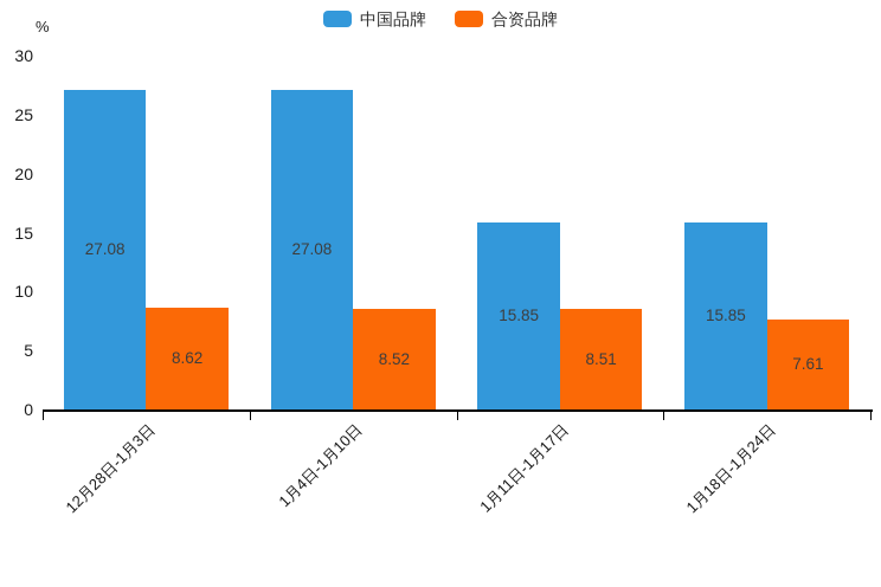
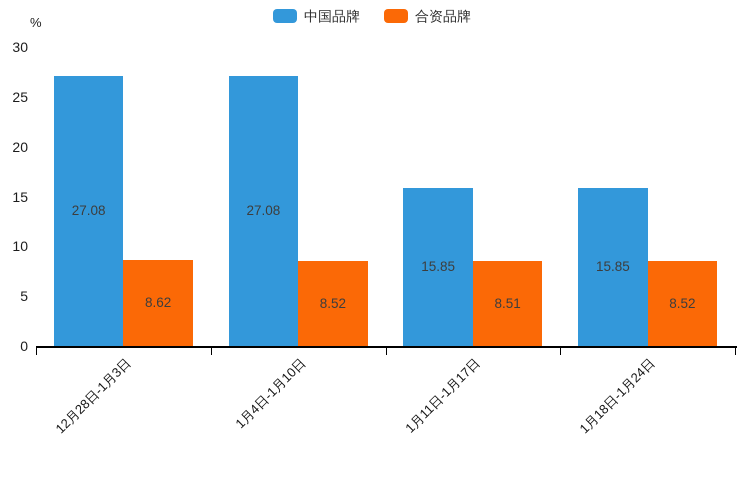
合资品牌/1月18日-1月24日: 7.61 -> 8.52
